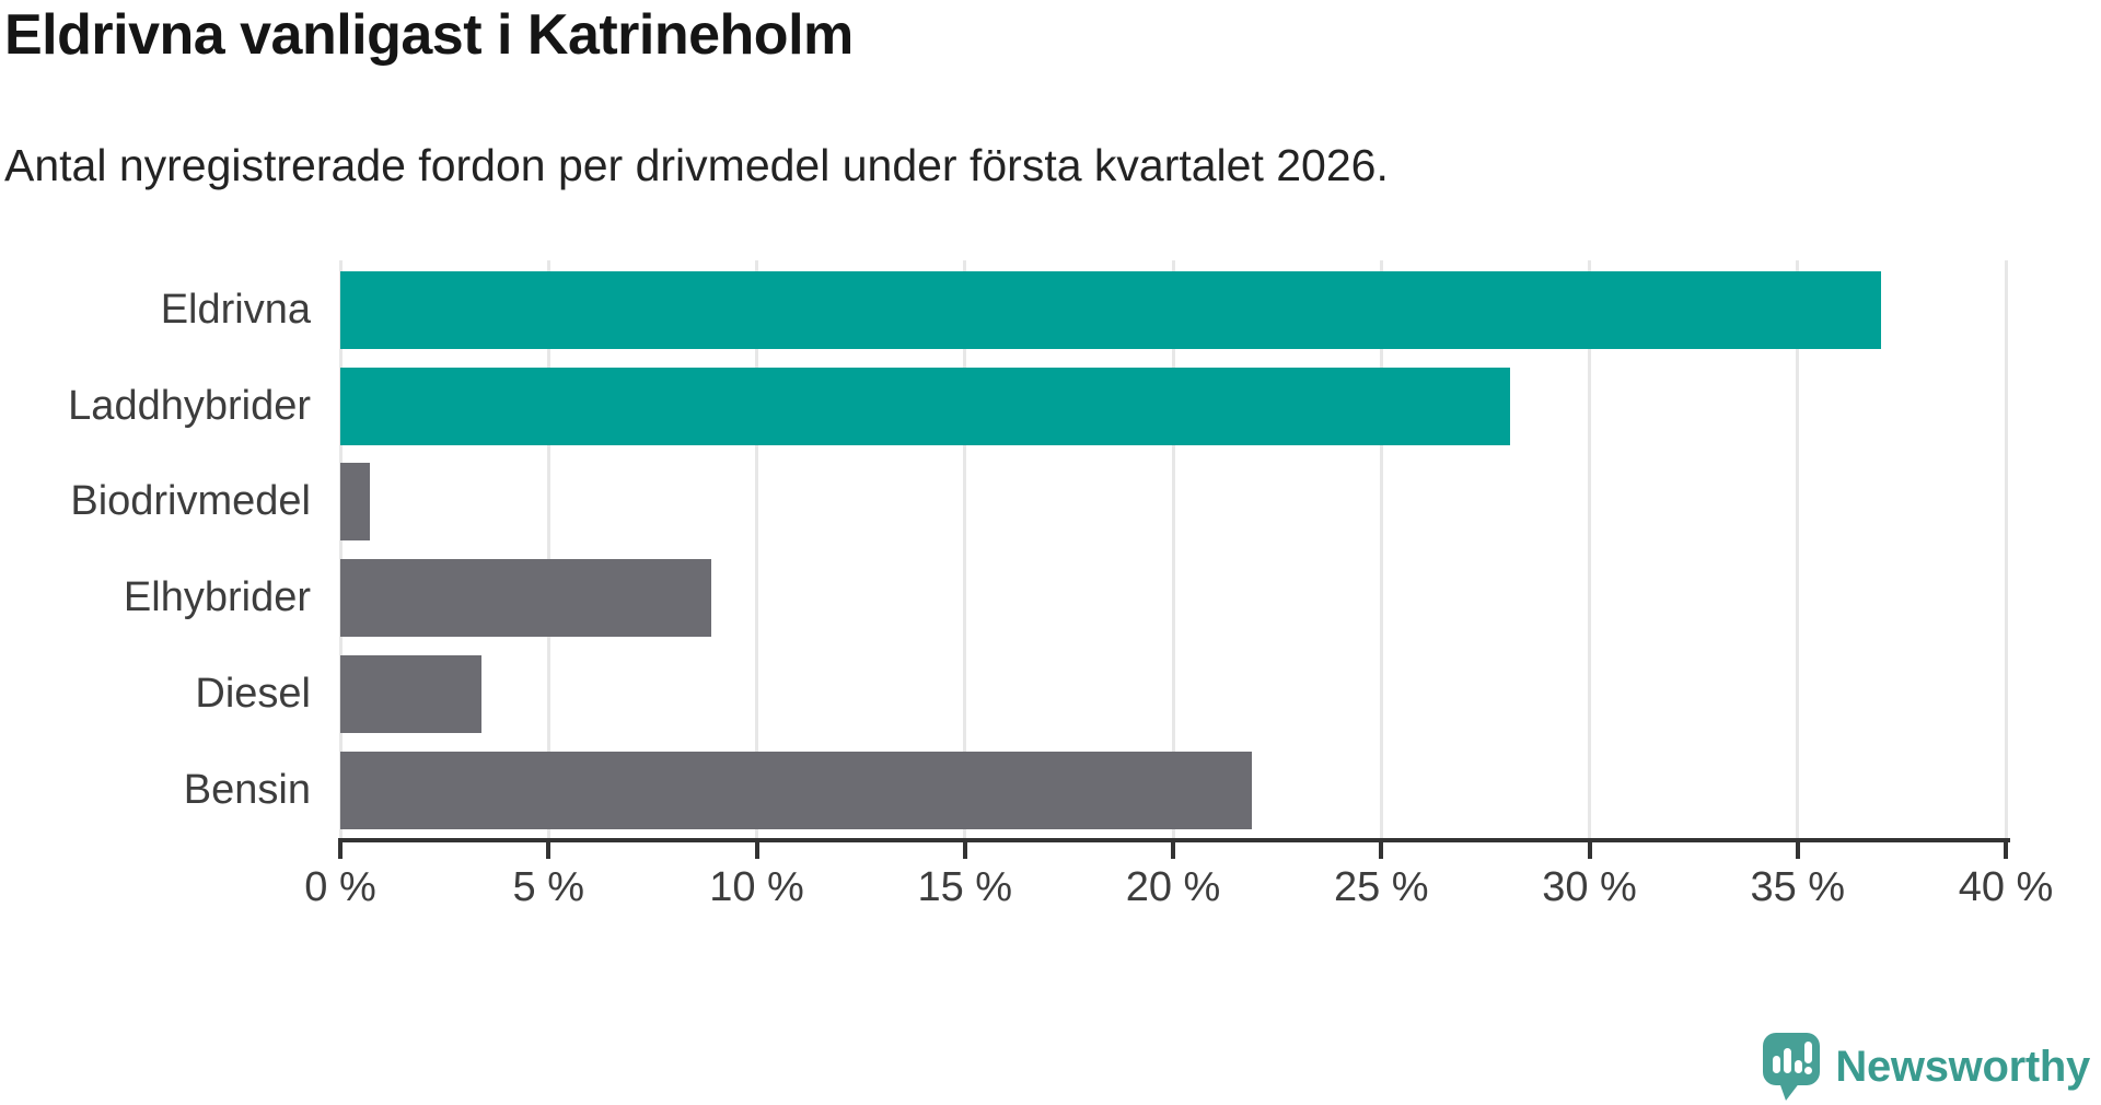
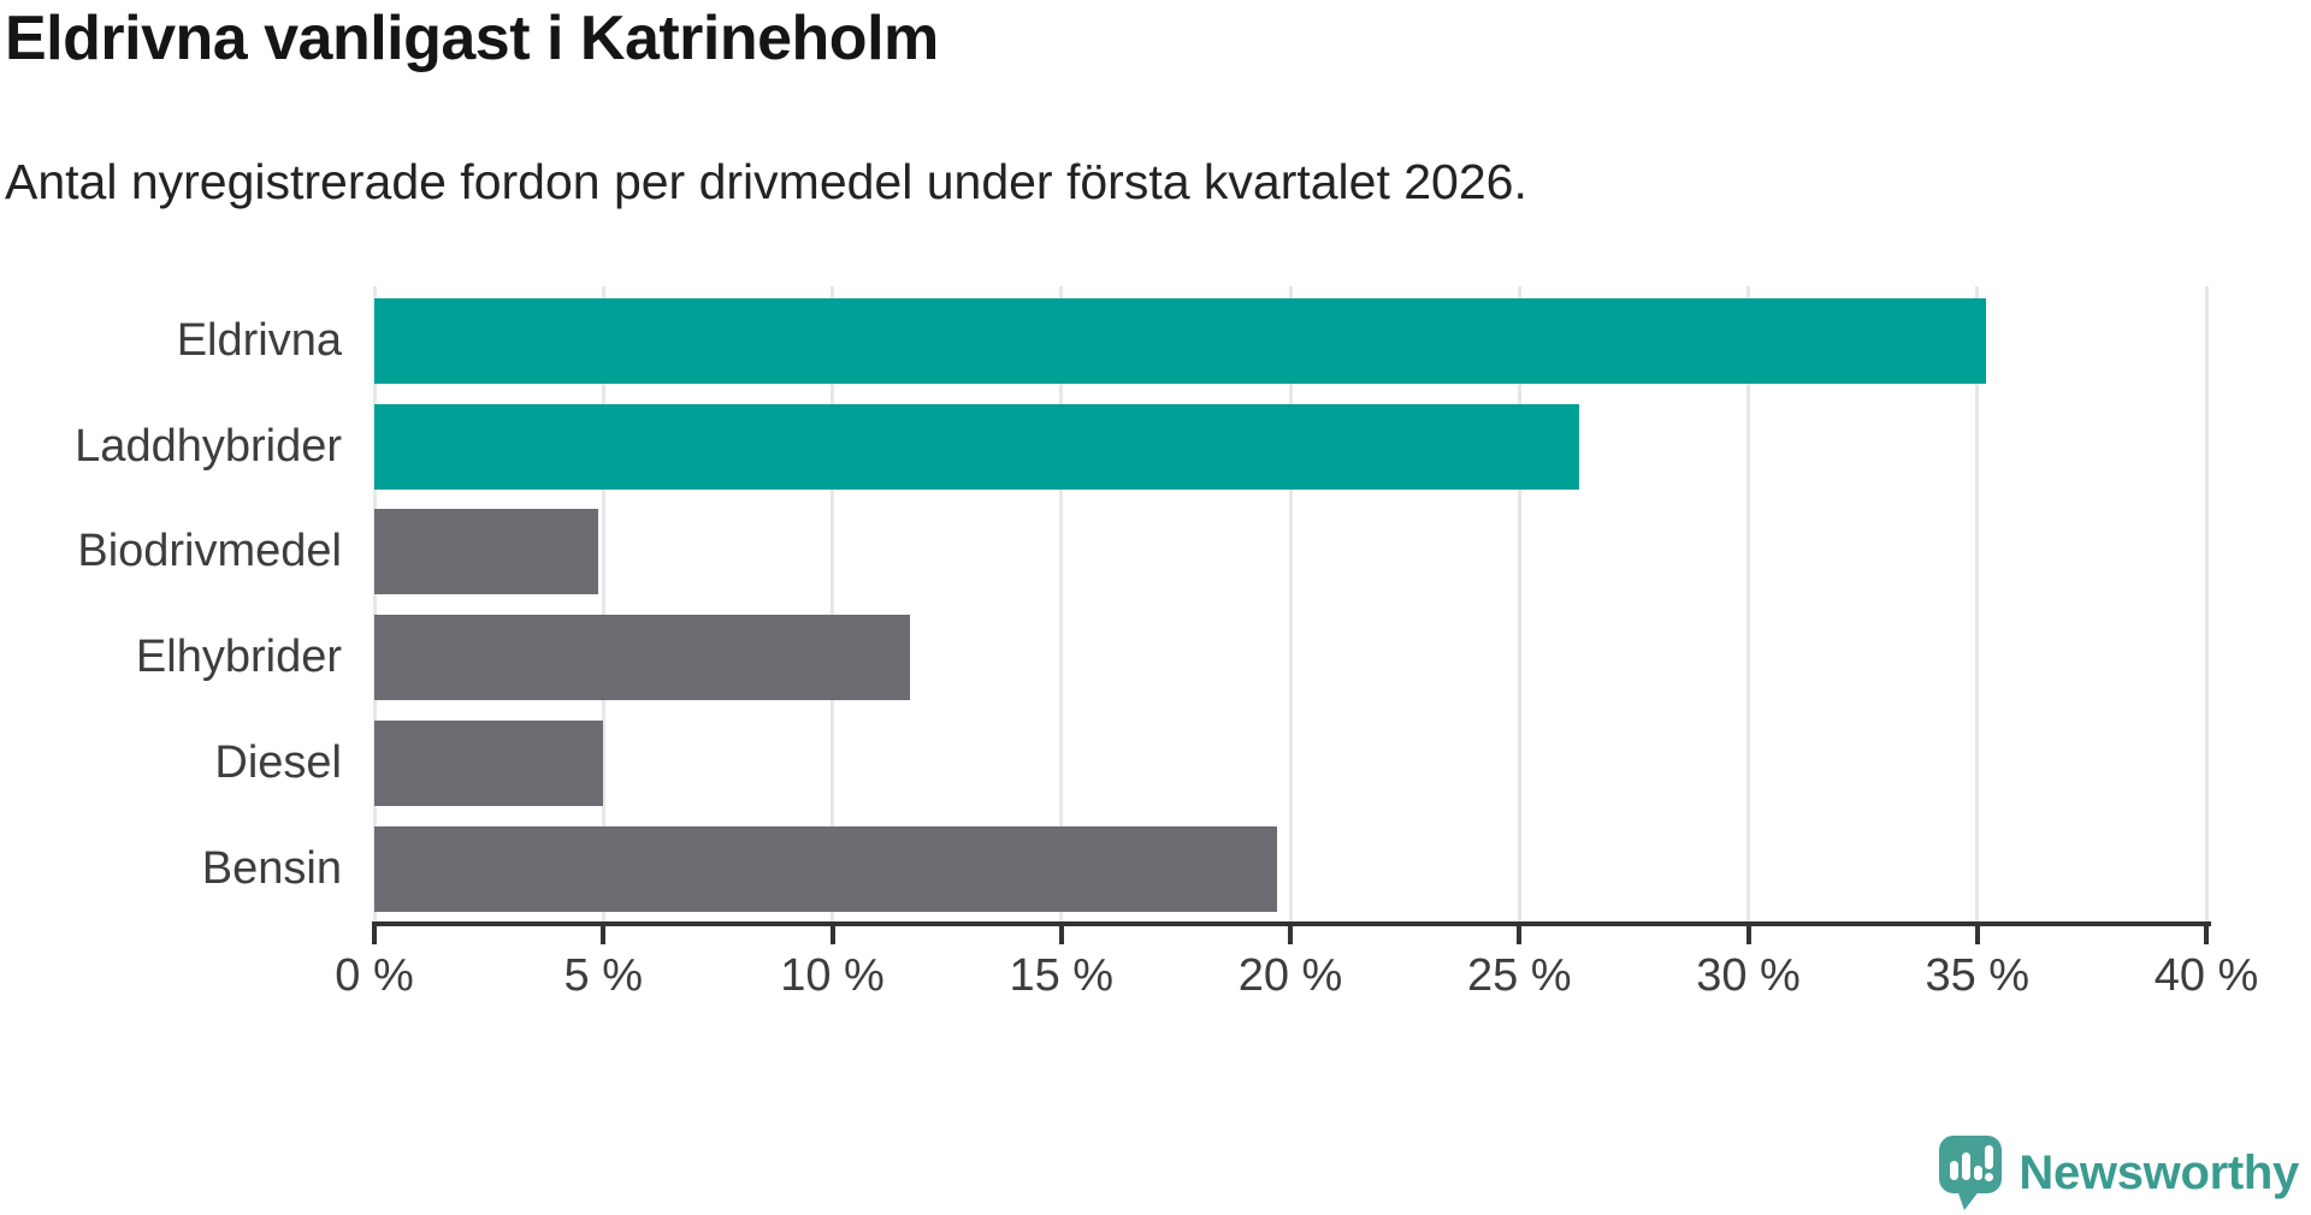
Eldrivna: 37.0% -> 35.2%
Laddhybrider: 28.1% -> 26.3%
Biodrivmedel: 0.7% -> 4.9%
Elhybrider: 8.9% -> 11.7%
Diesel: 3.4% -> 5.0%
Bensin: 21.9% -> 19.7%
